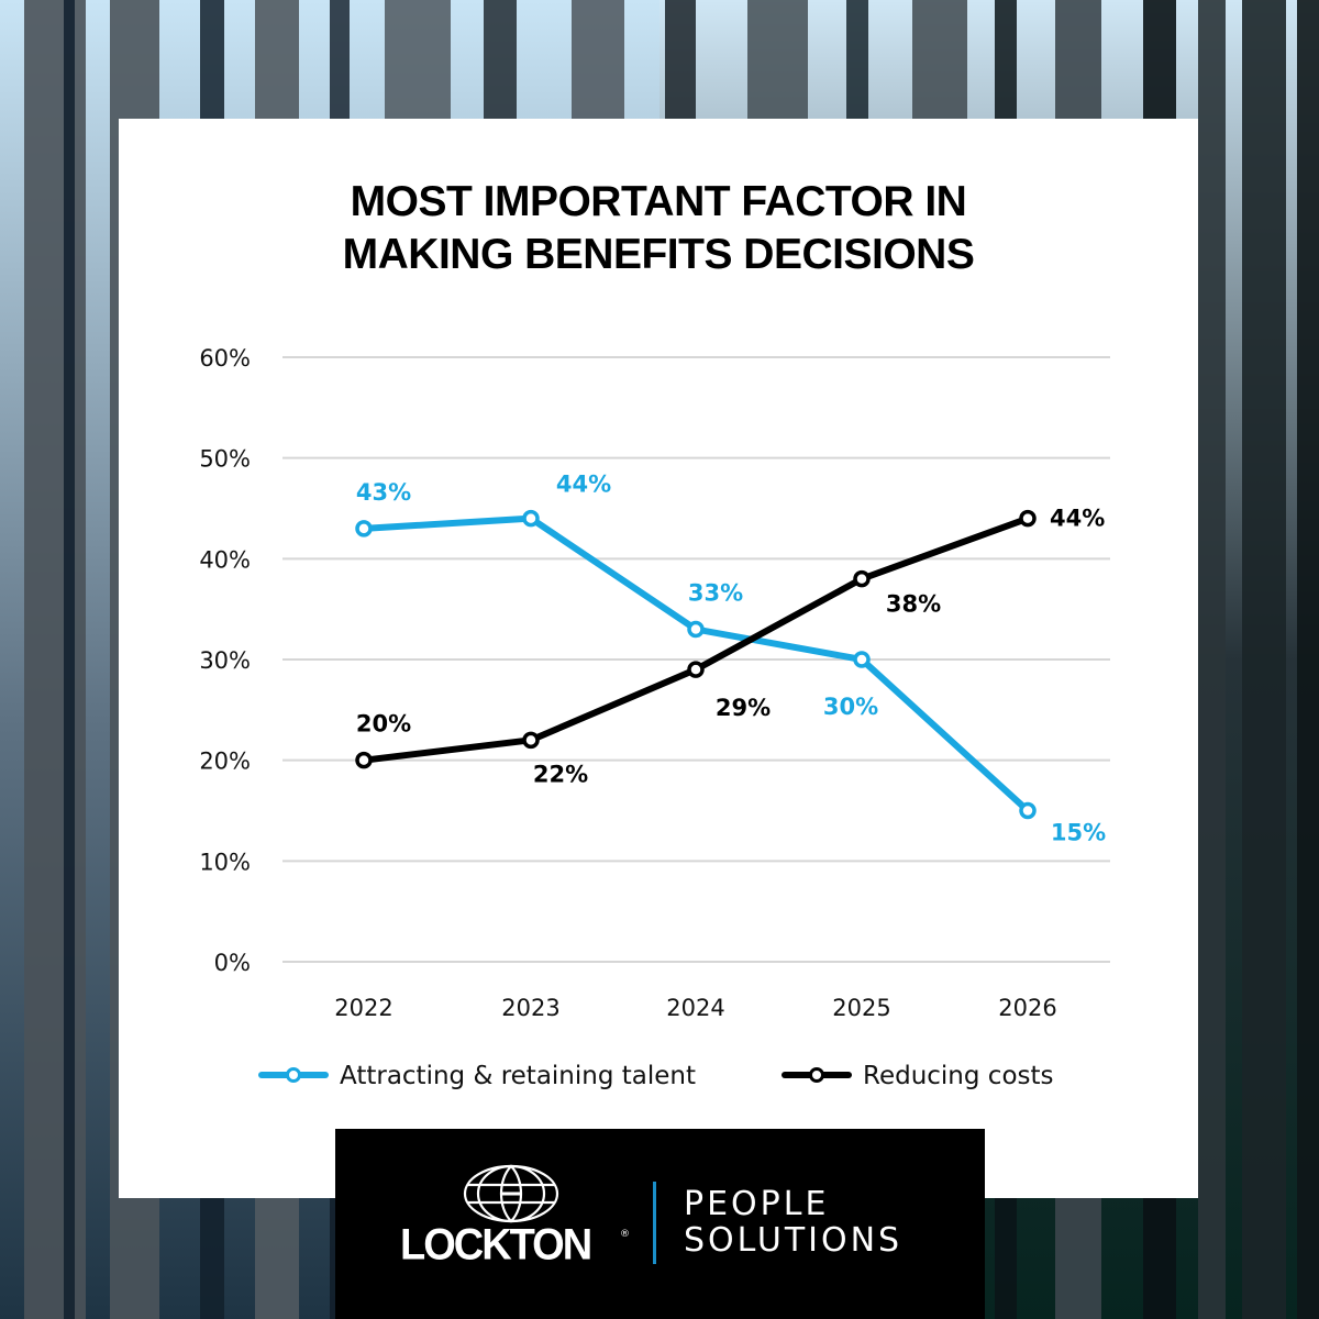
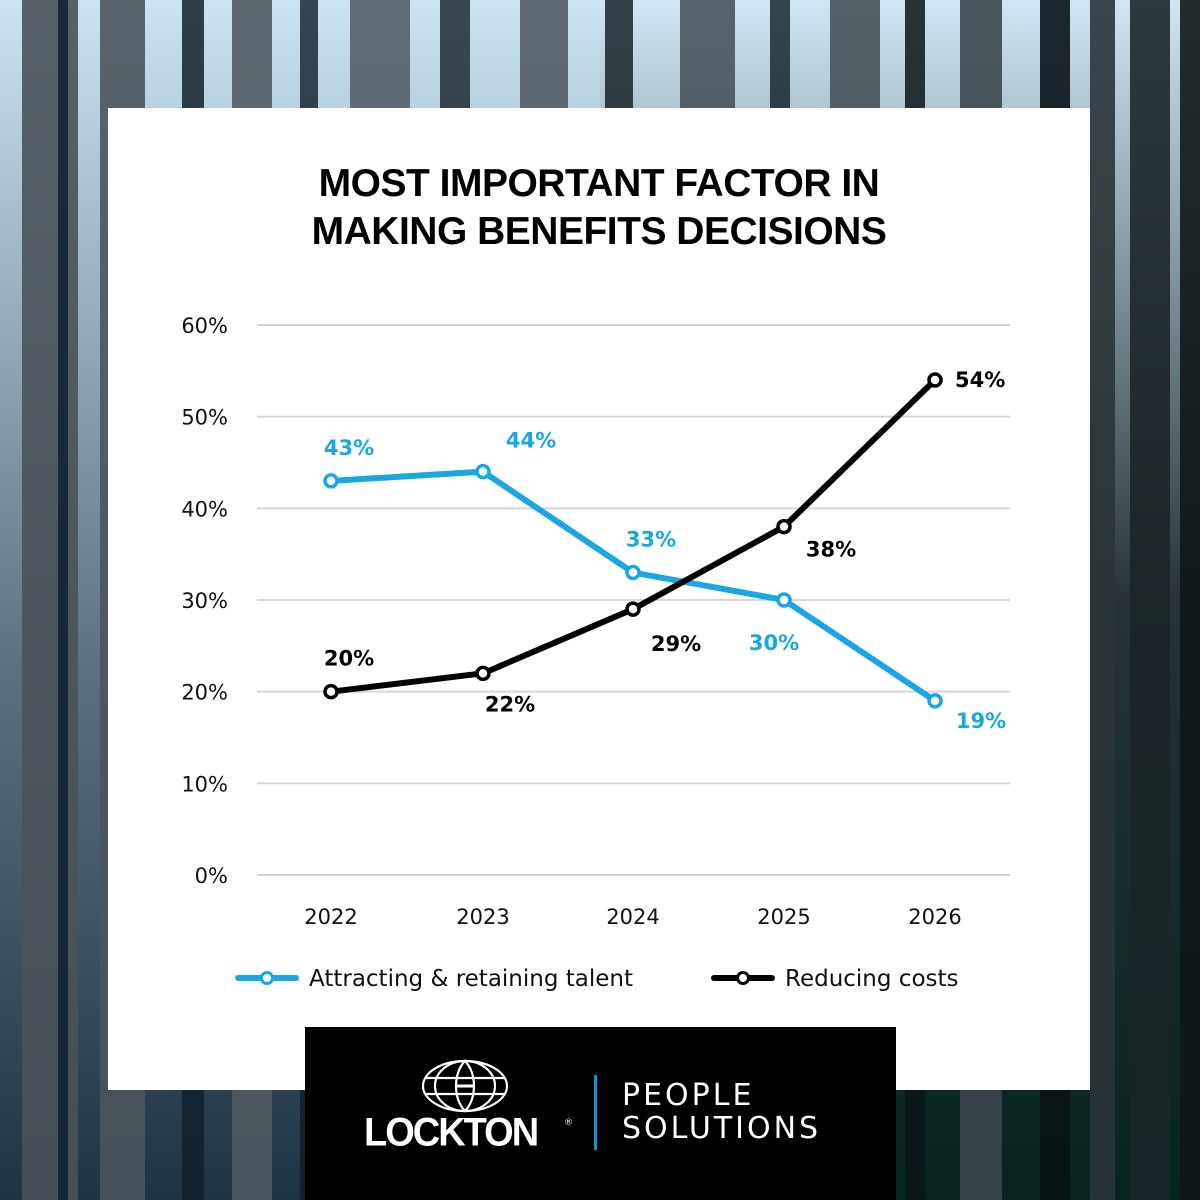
Attracting & retaining talent/2026: 15% -> 19%
Reducing costs/2026: 44% -> 54%
